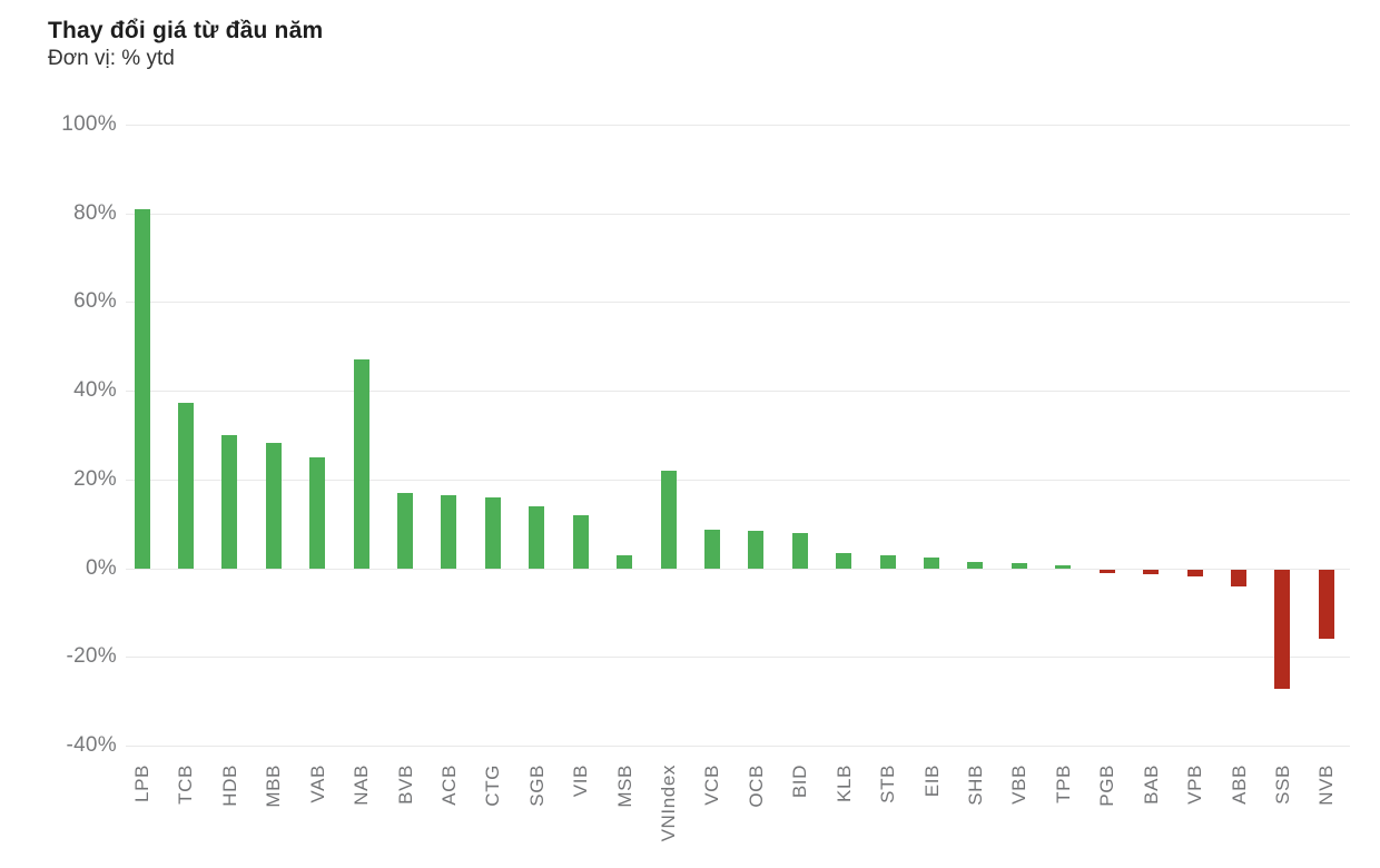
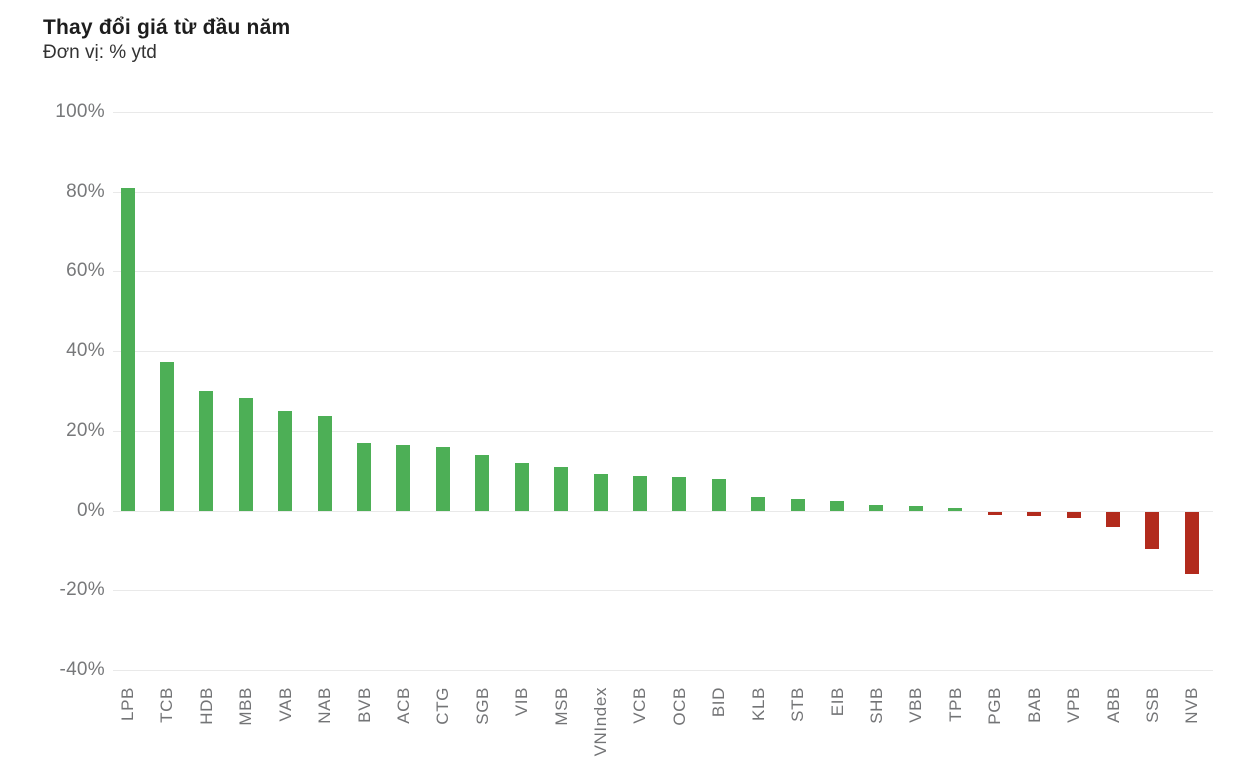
NAB: 47% -> 24%
MSB: 3% -> 11%
VNIndex: 22% -> 9%
SSB: -27% -> -9%
